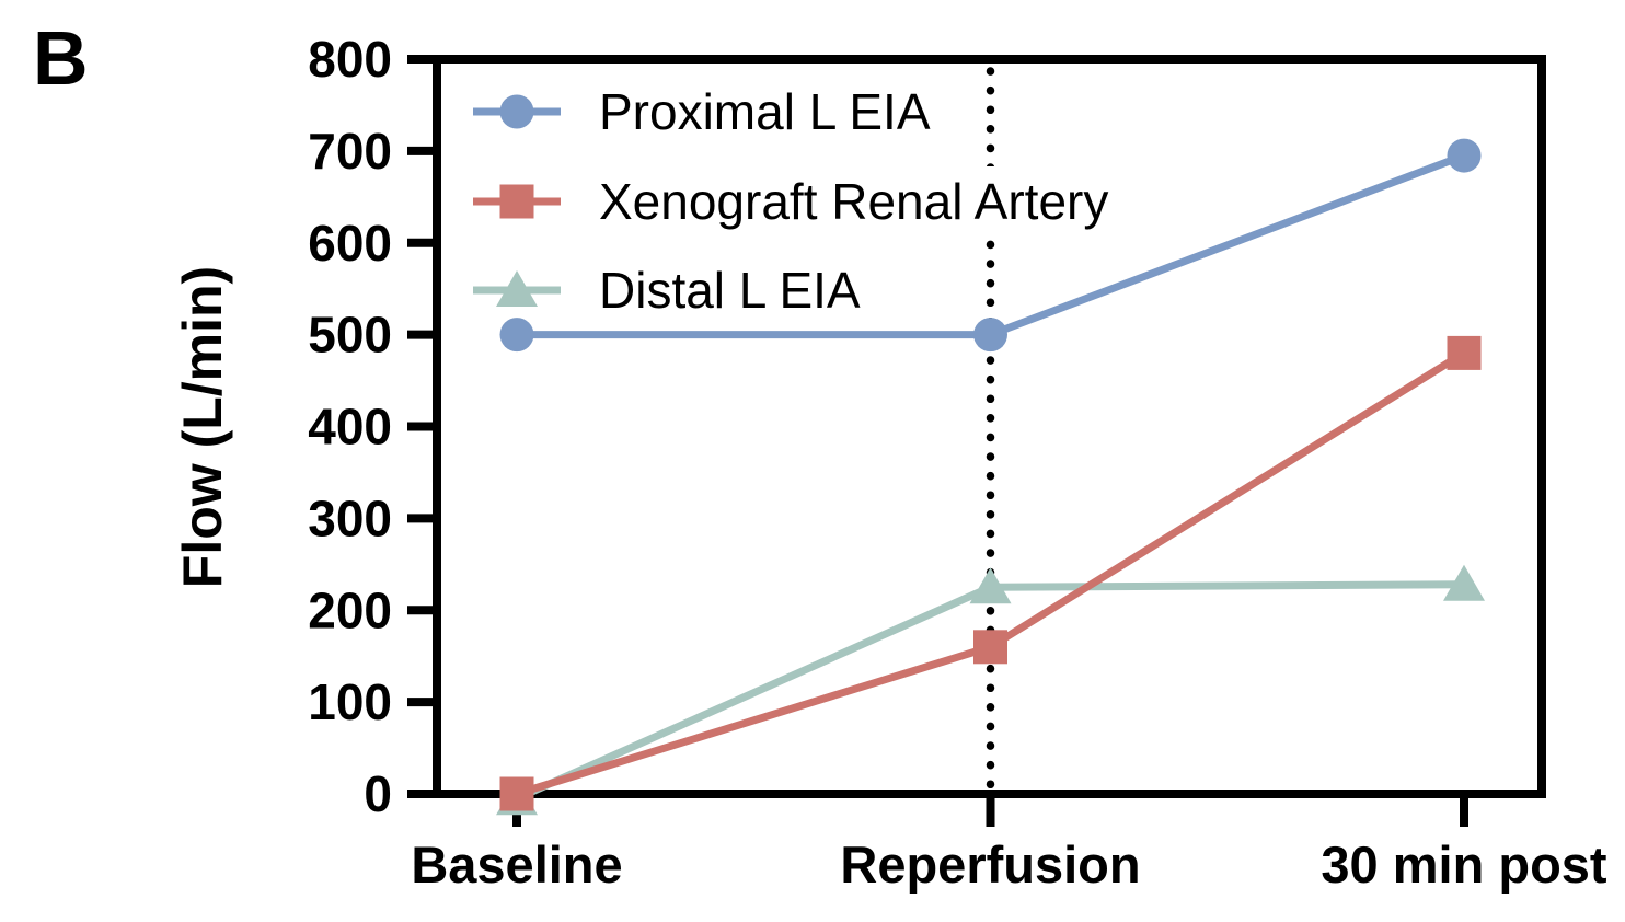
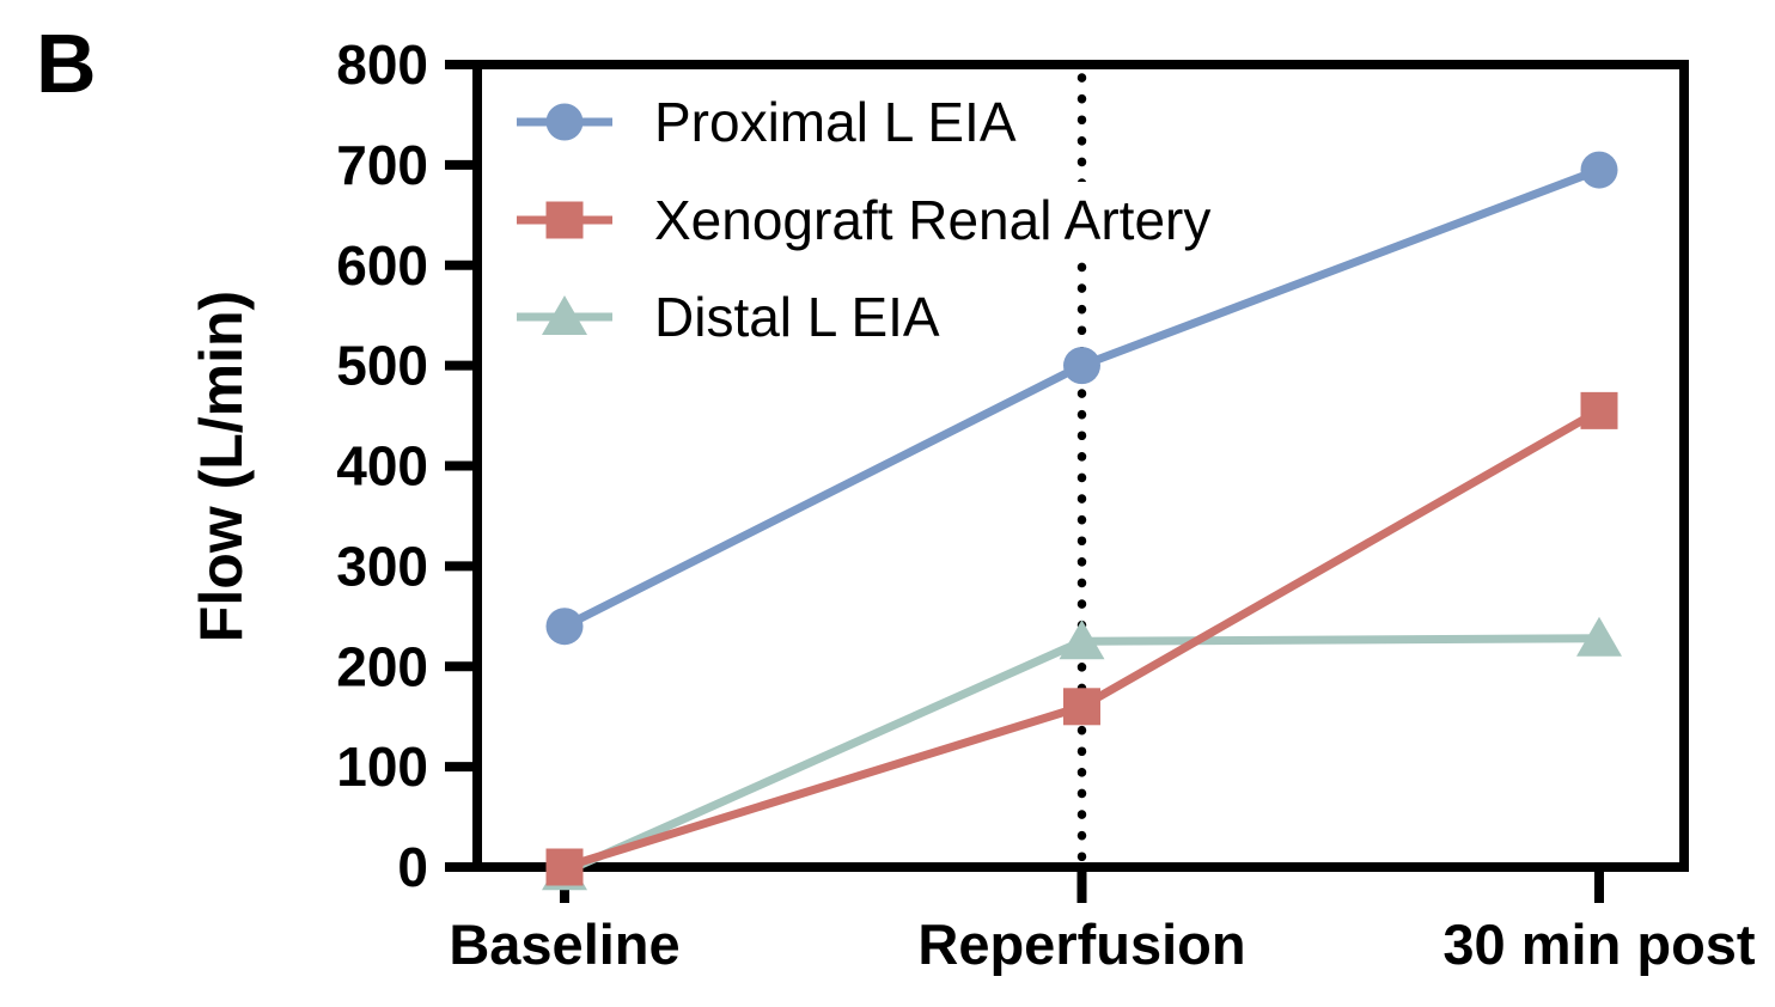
Proximal L EIA/Baseline: 500 -> 240
Xenograft Renal Artery/30 min post: 480 -> 460
